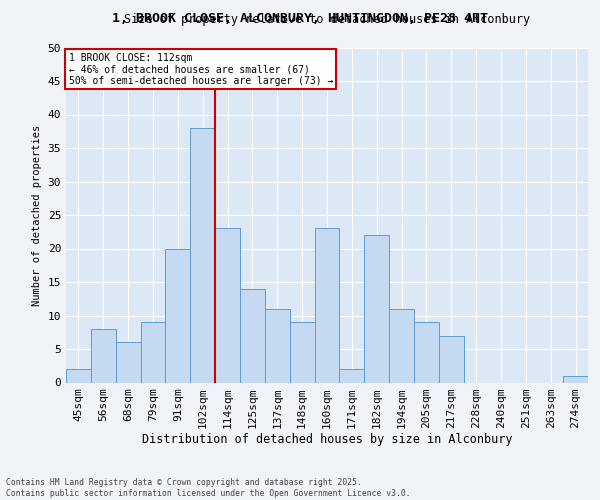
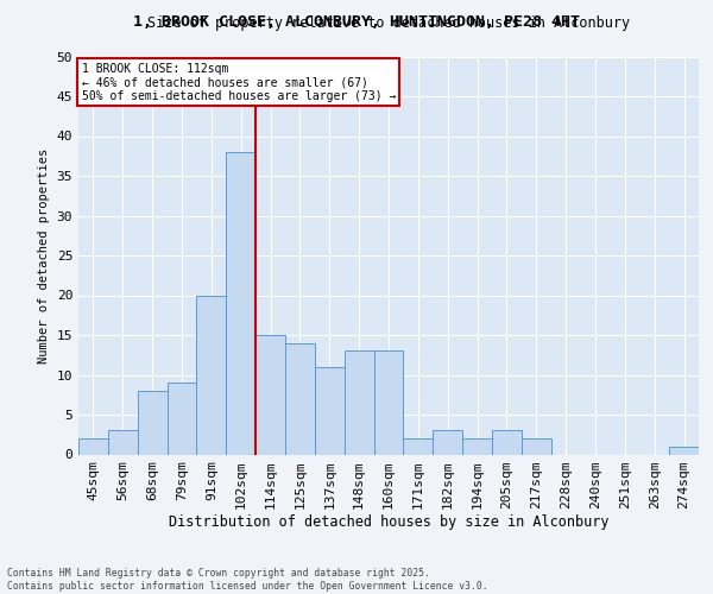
56sqm: 8 -> 3
68sqm: 6 -> 8
114sqm: 23 -> 15
148sqm: 9 -> 13
160sqm: 23 -> 13
182sqm: 22 -> 3
194sqm: 11 -> 2
205sqm: 9 -> 3
217sqm: 7 -> 2
